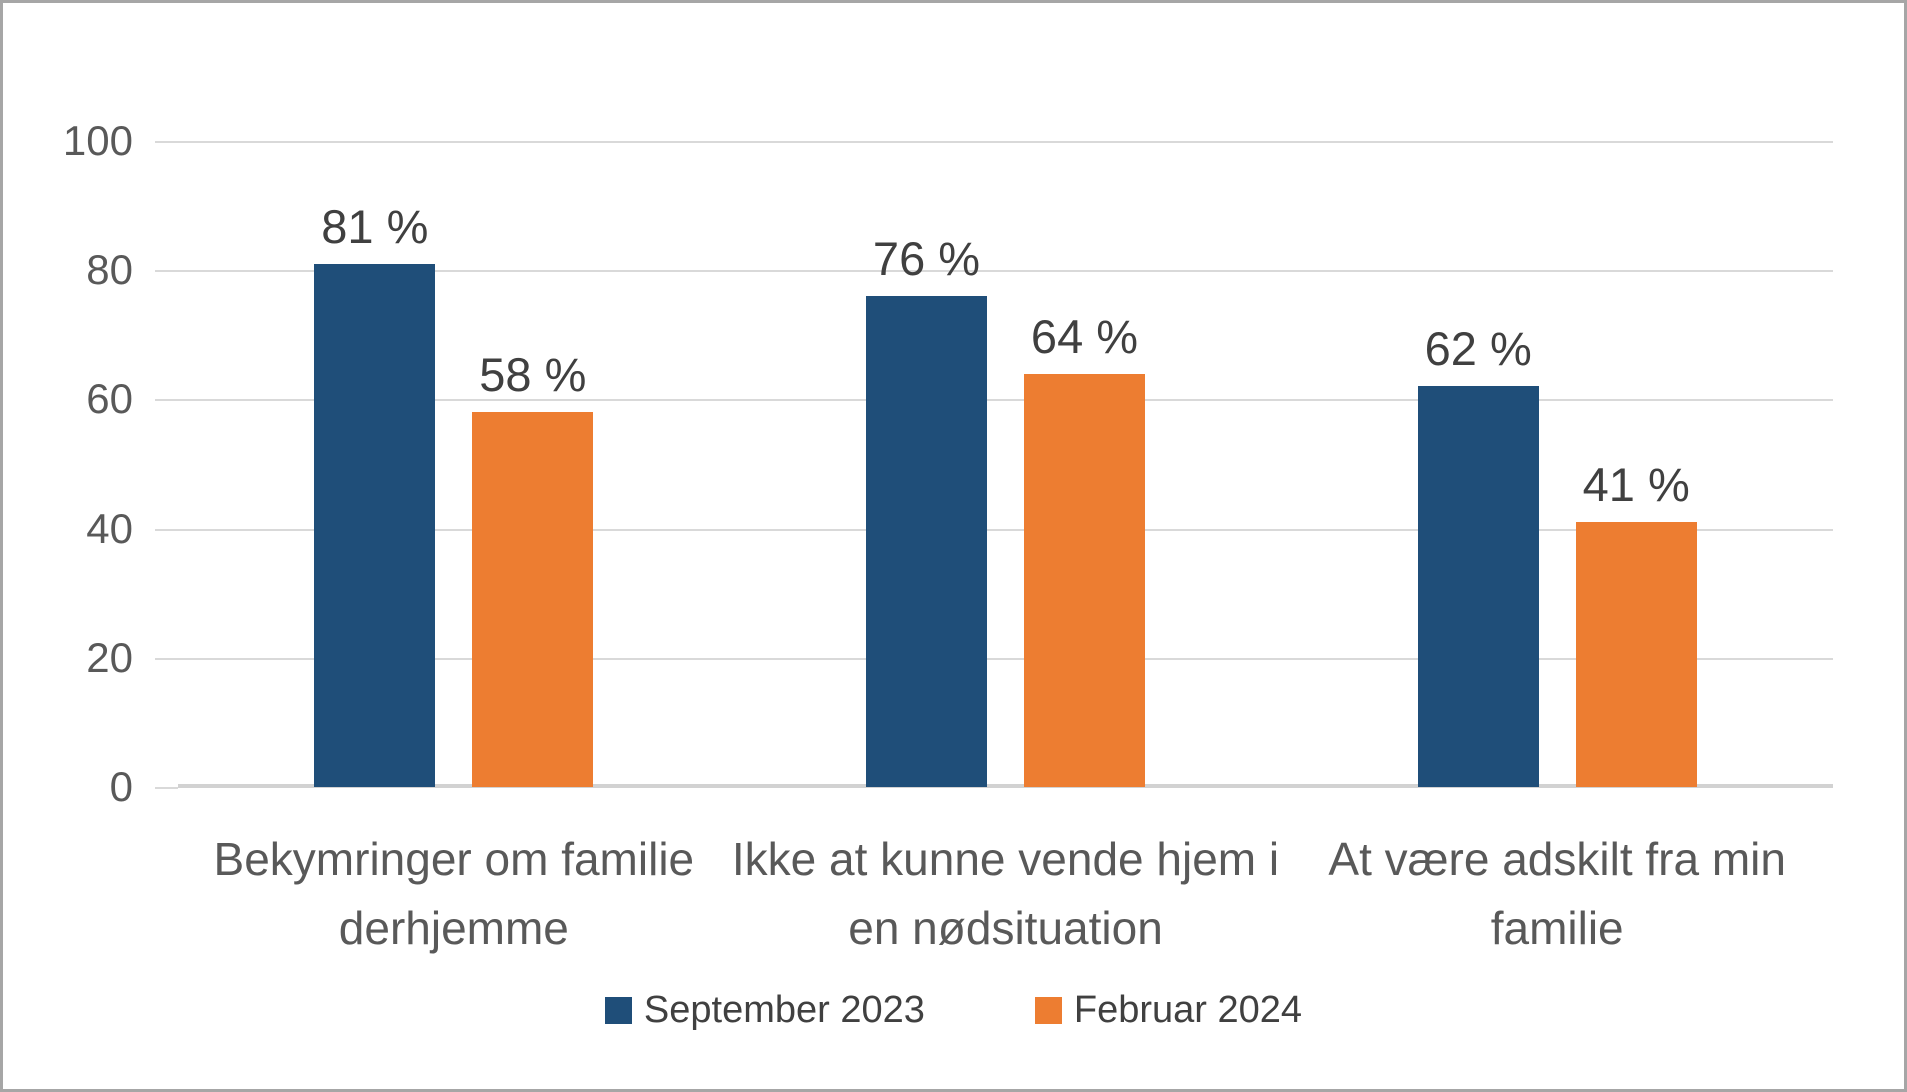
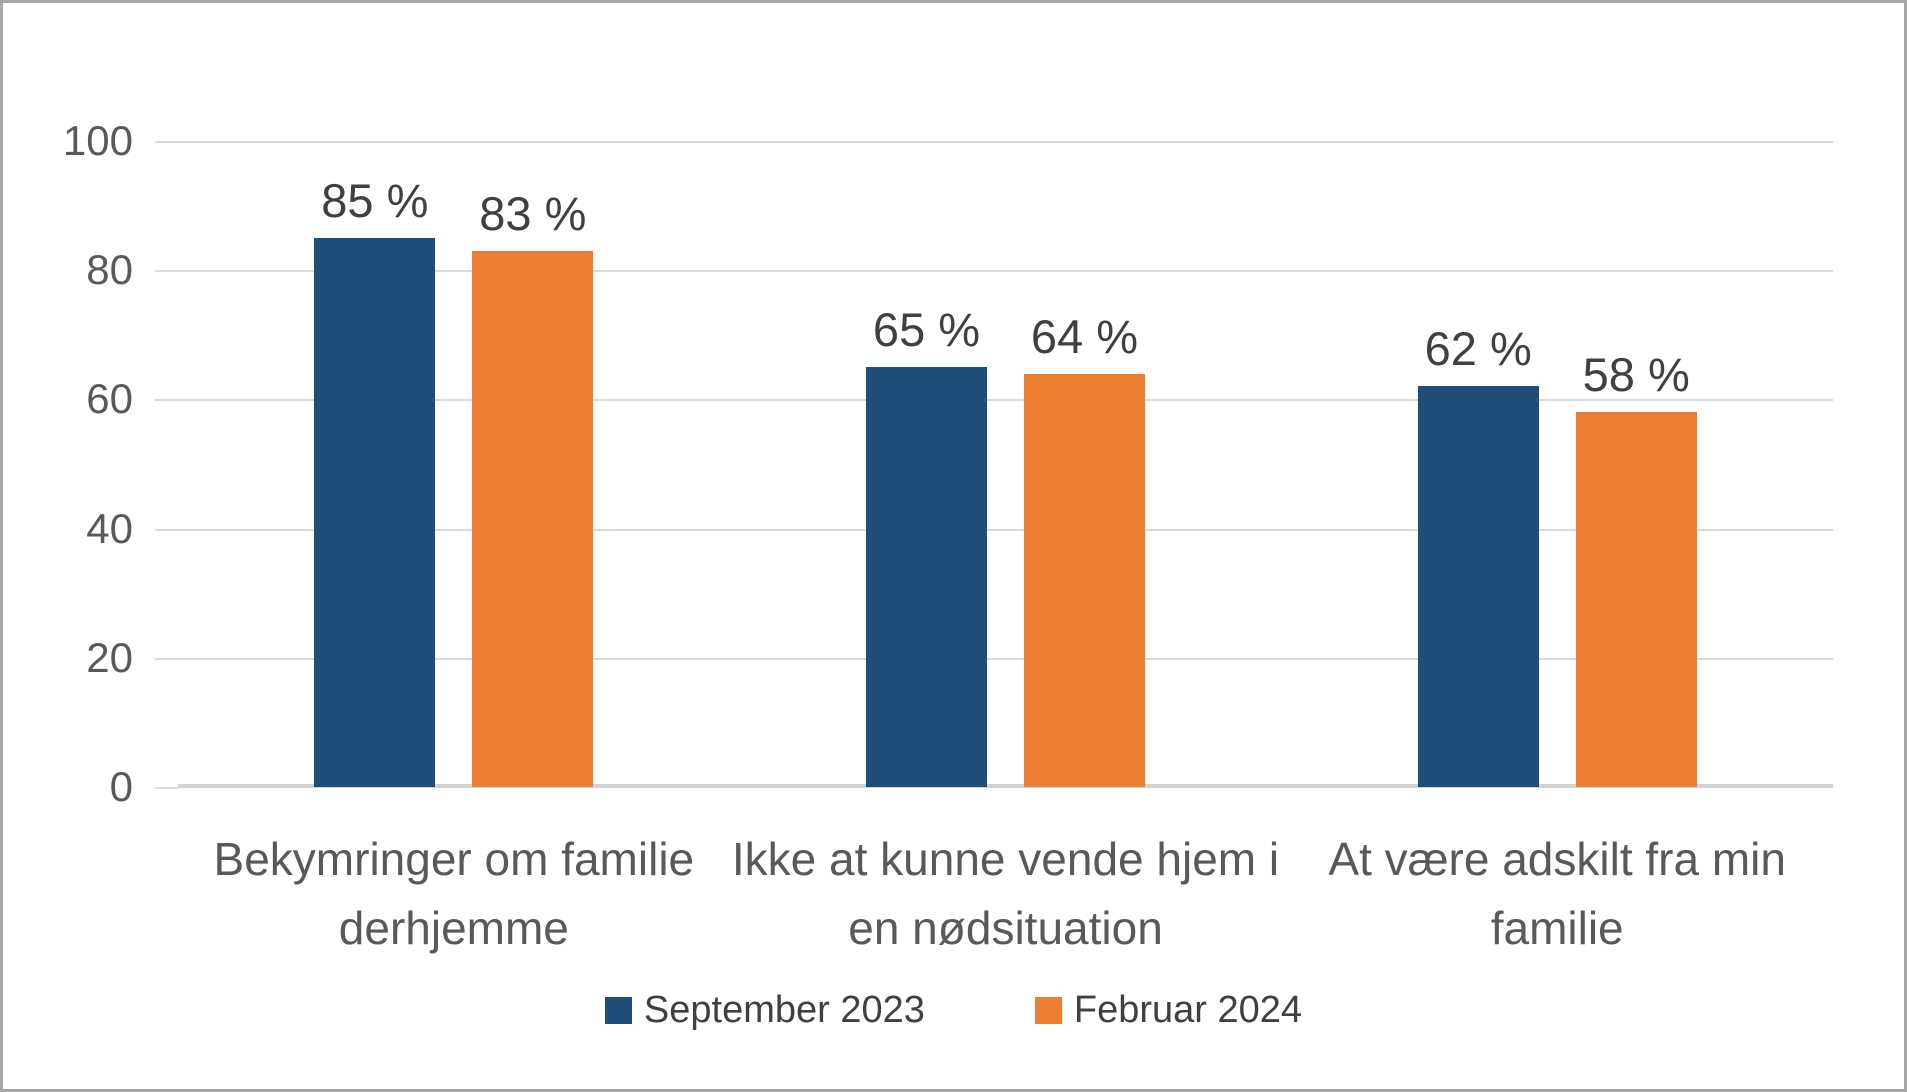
September 2023/Bekymringer om familie derhjemme: 81 -> 85
Februar 2024/Bekymringer om familie derhjemme: 58 -> 83
September 2023/Ikke at kunne vende hjem i en nødsituation: 76 -> 65
Februar 2024/At være adskilt fra min familie: 41 -> 58
